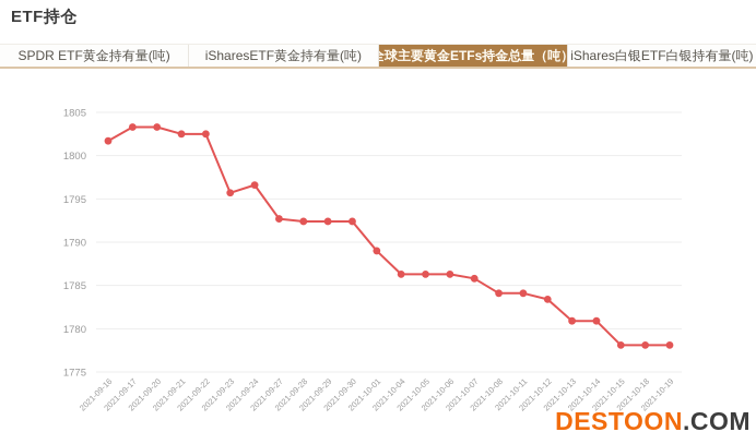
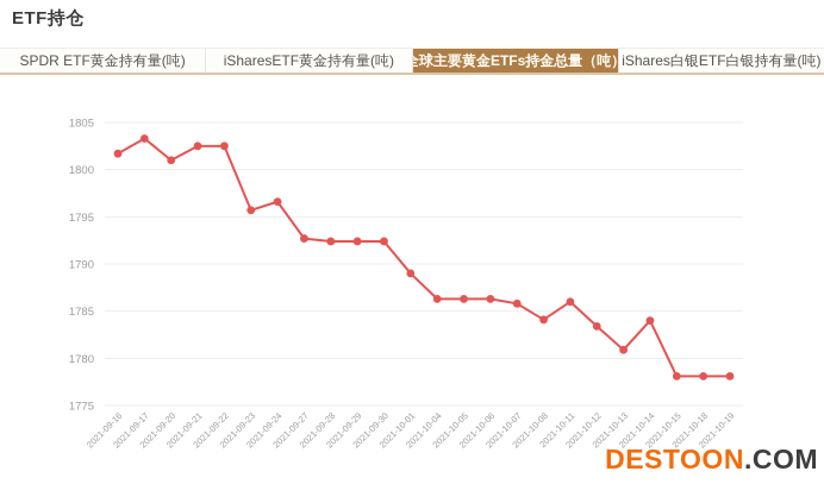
2021-09-20: 1803 -> 1801
2021-10-11: 1784 -> 1786
2021-10-14: 1781 -> 1784
